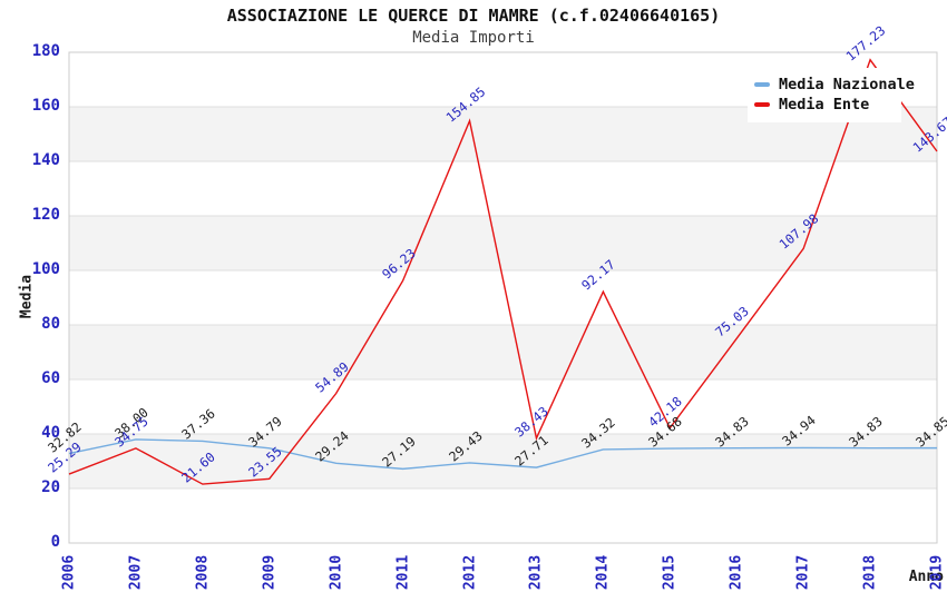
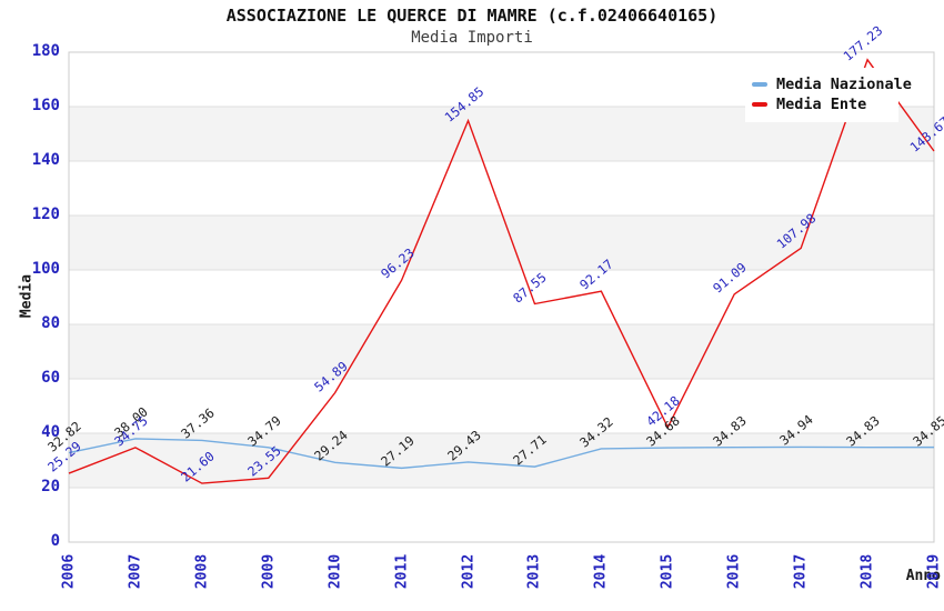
Media Ente/2013: 38.43 -> 87.55
Media Ente/2016: 75.03 -> 91.09
